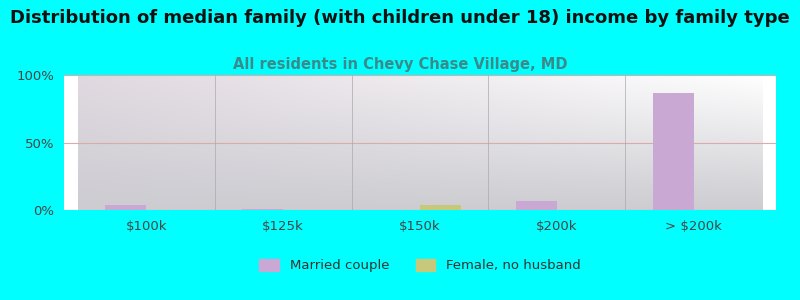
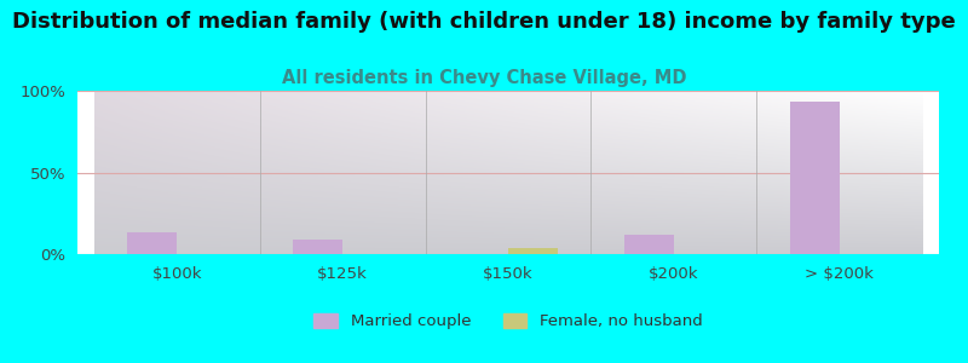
Married couple/$100k: 4% -> 13%
Married couple/$125k: 1% -> 9%
Married couple/$200k: 7% -> 12%
Married couple/> $200k: 87% -> 93%
